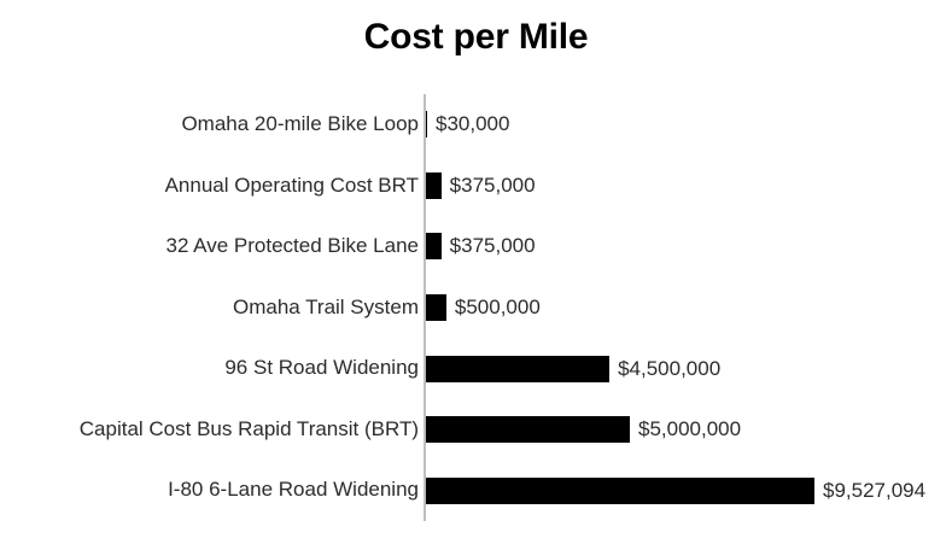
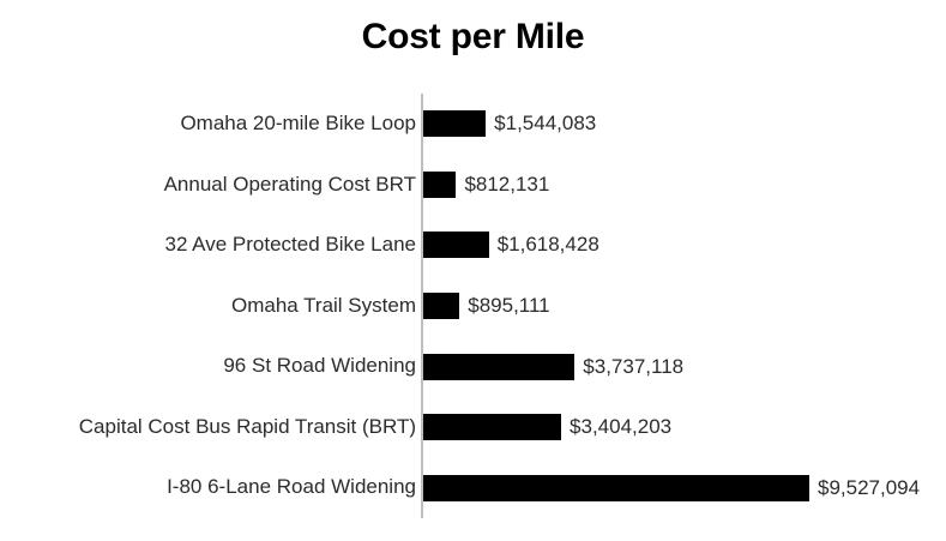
Omaha 20-mile Bike Loop: $30,000 -> $1,544,083
Annual Operating Cost BRT: $375,000 -> $812,131
32 Ave Protected Bike Lane: $375,000 -> $1,618,428
Omaha Trail System: $500,000 -> $895,111
96 St Road Widening: $4,500,000 -> $3,737,118
Capital Cost Bus Rapid Transit (BRT): $5,000,000 -> $3,404,203
